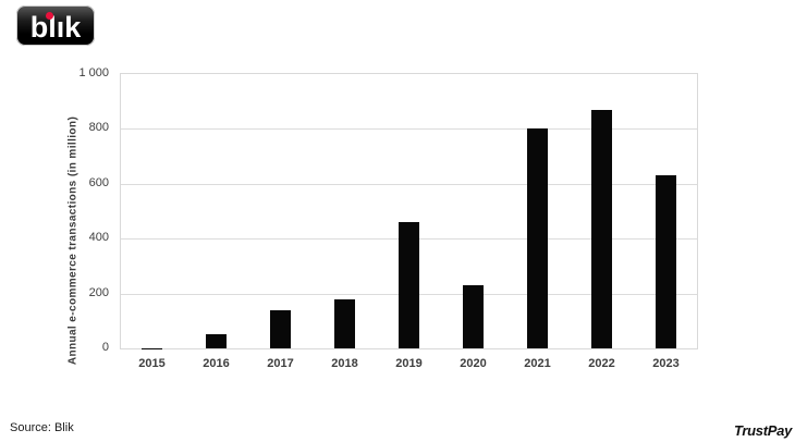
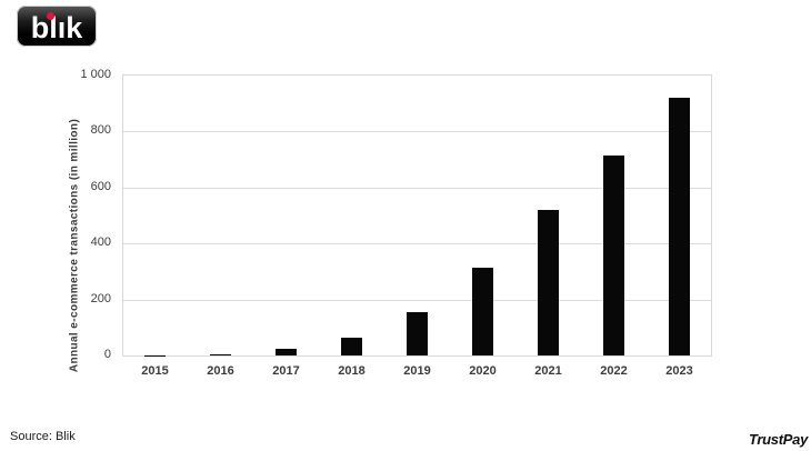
2016: 50 -> 10
2017: 140 -> 20
2018: 180 -> 60
2019: 460 -> 160
2020: 230 -> 310
2021: 800 -> 520
2022: 870 -> 710
2023: 630 -> 920
